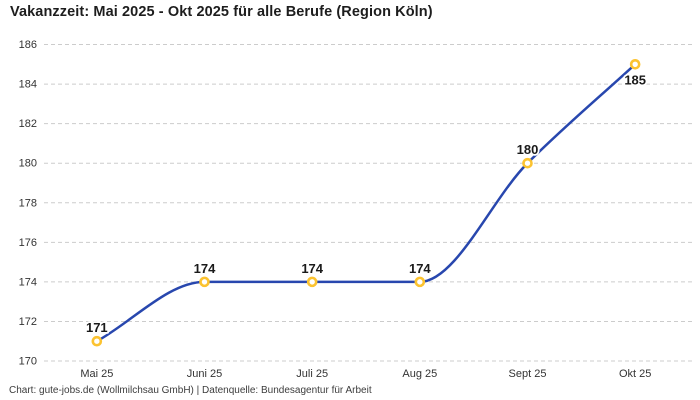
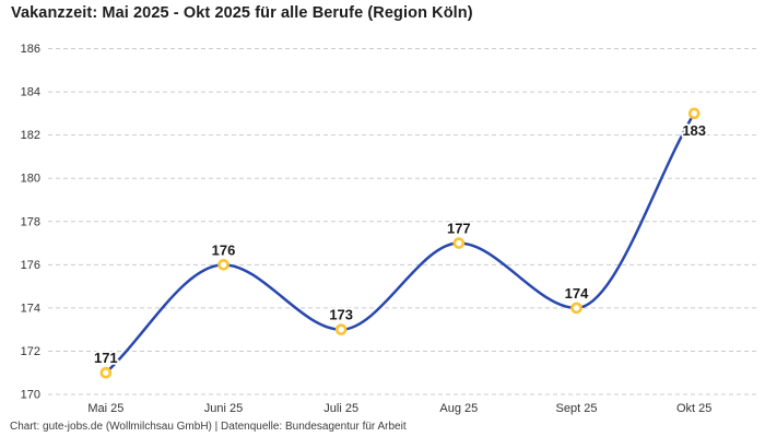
Juni 25: 174 -> 176
Juli 25: 174 -> 173
Aug 25: 174 -> 177
Sept 25: 180 -> 174
Okt 25: 185 -> 183
